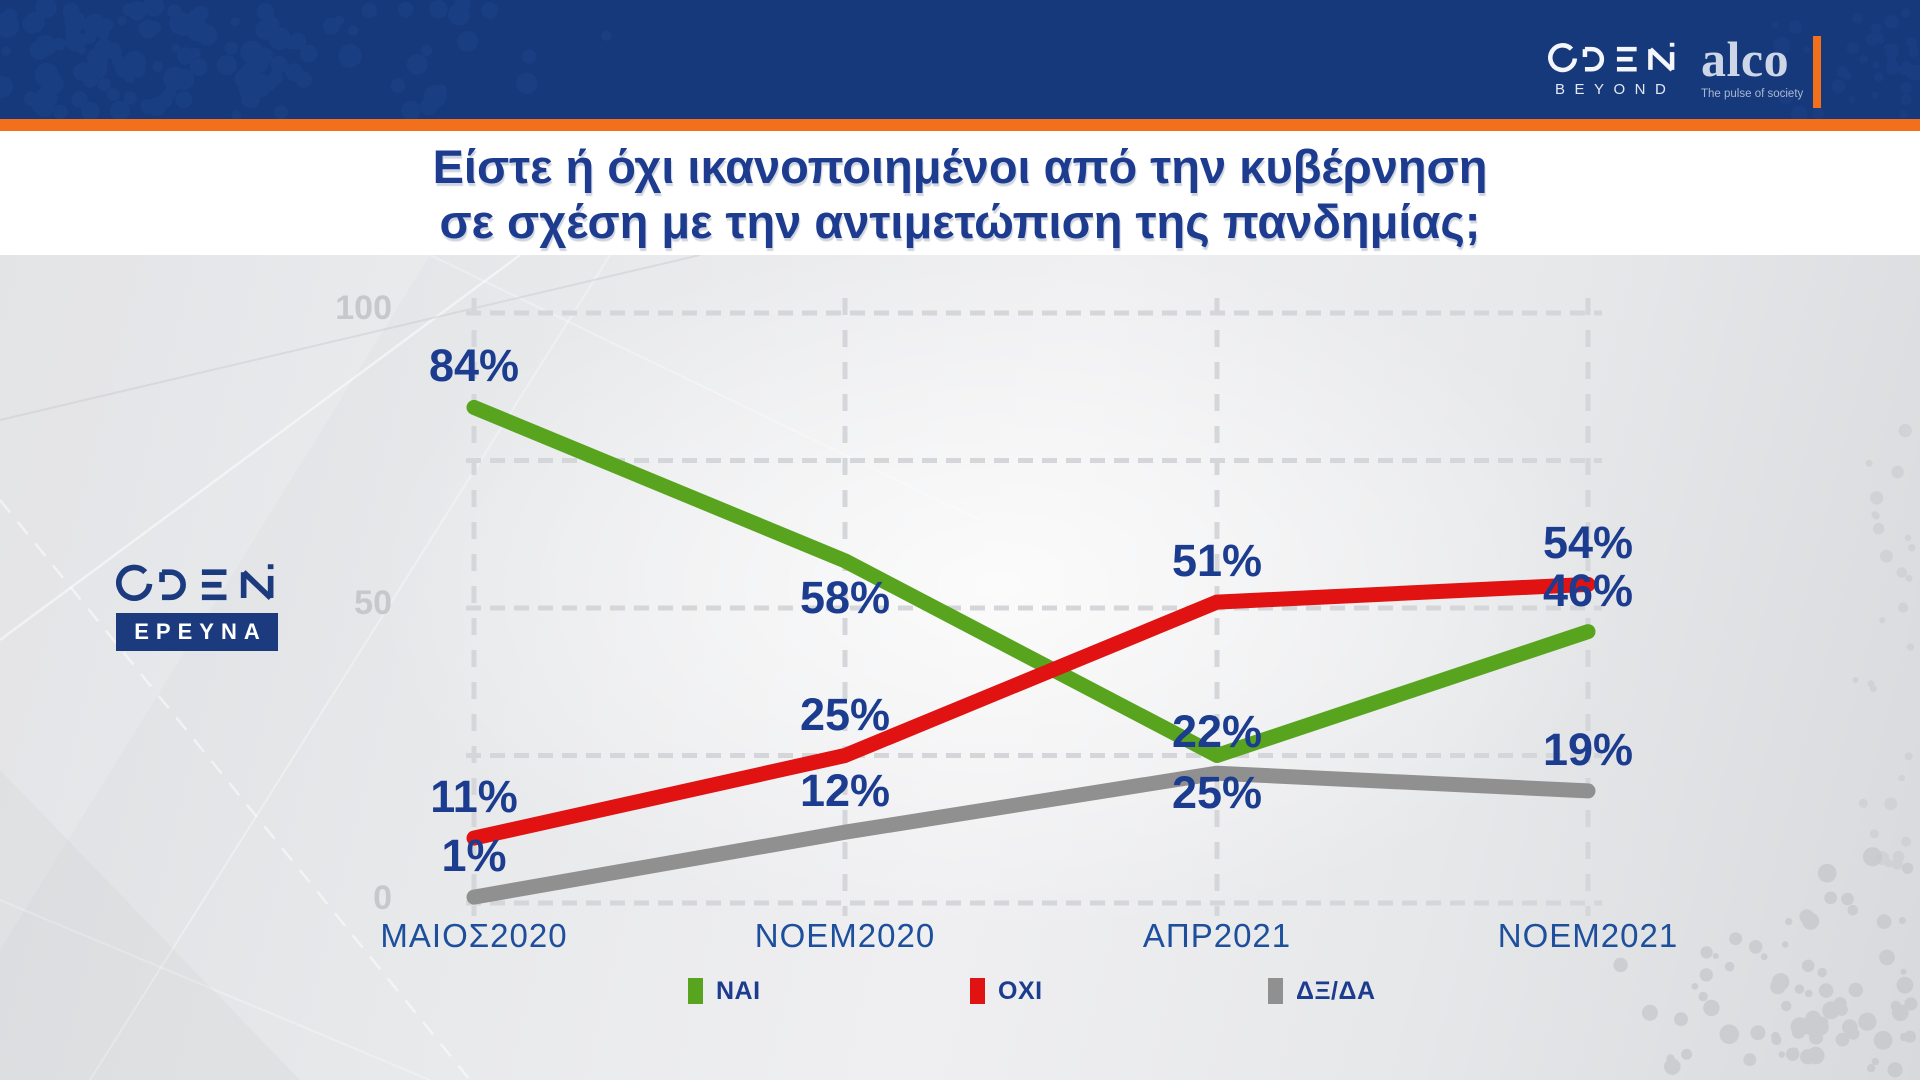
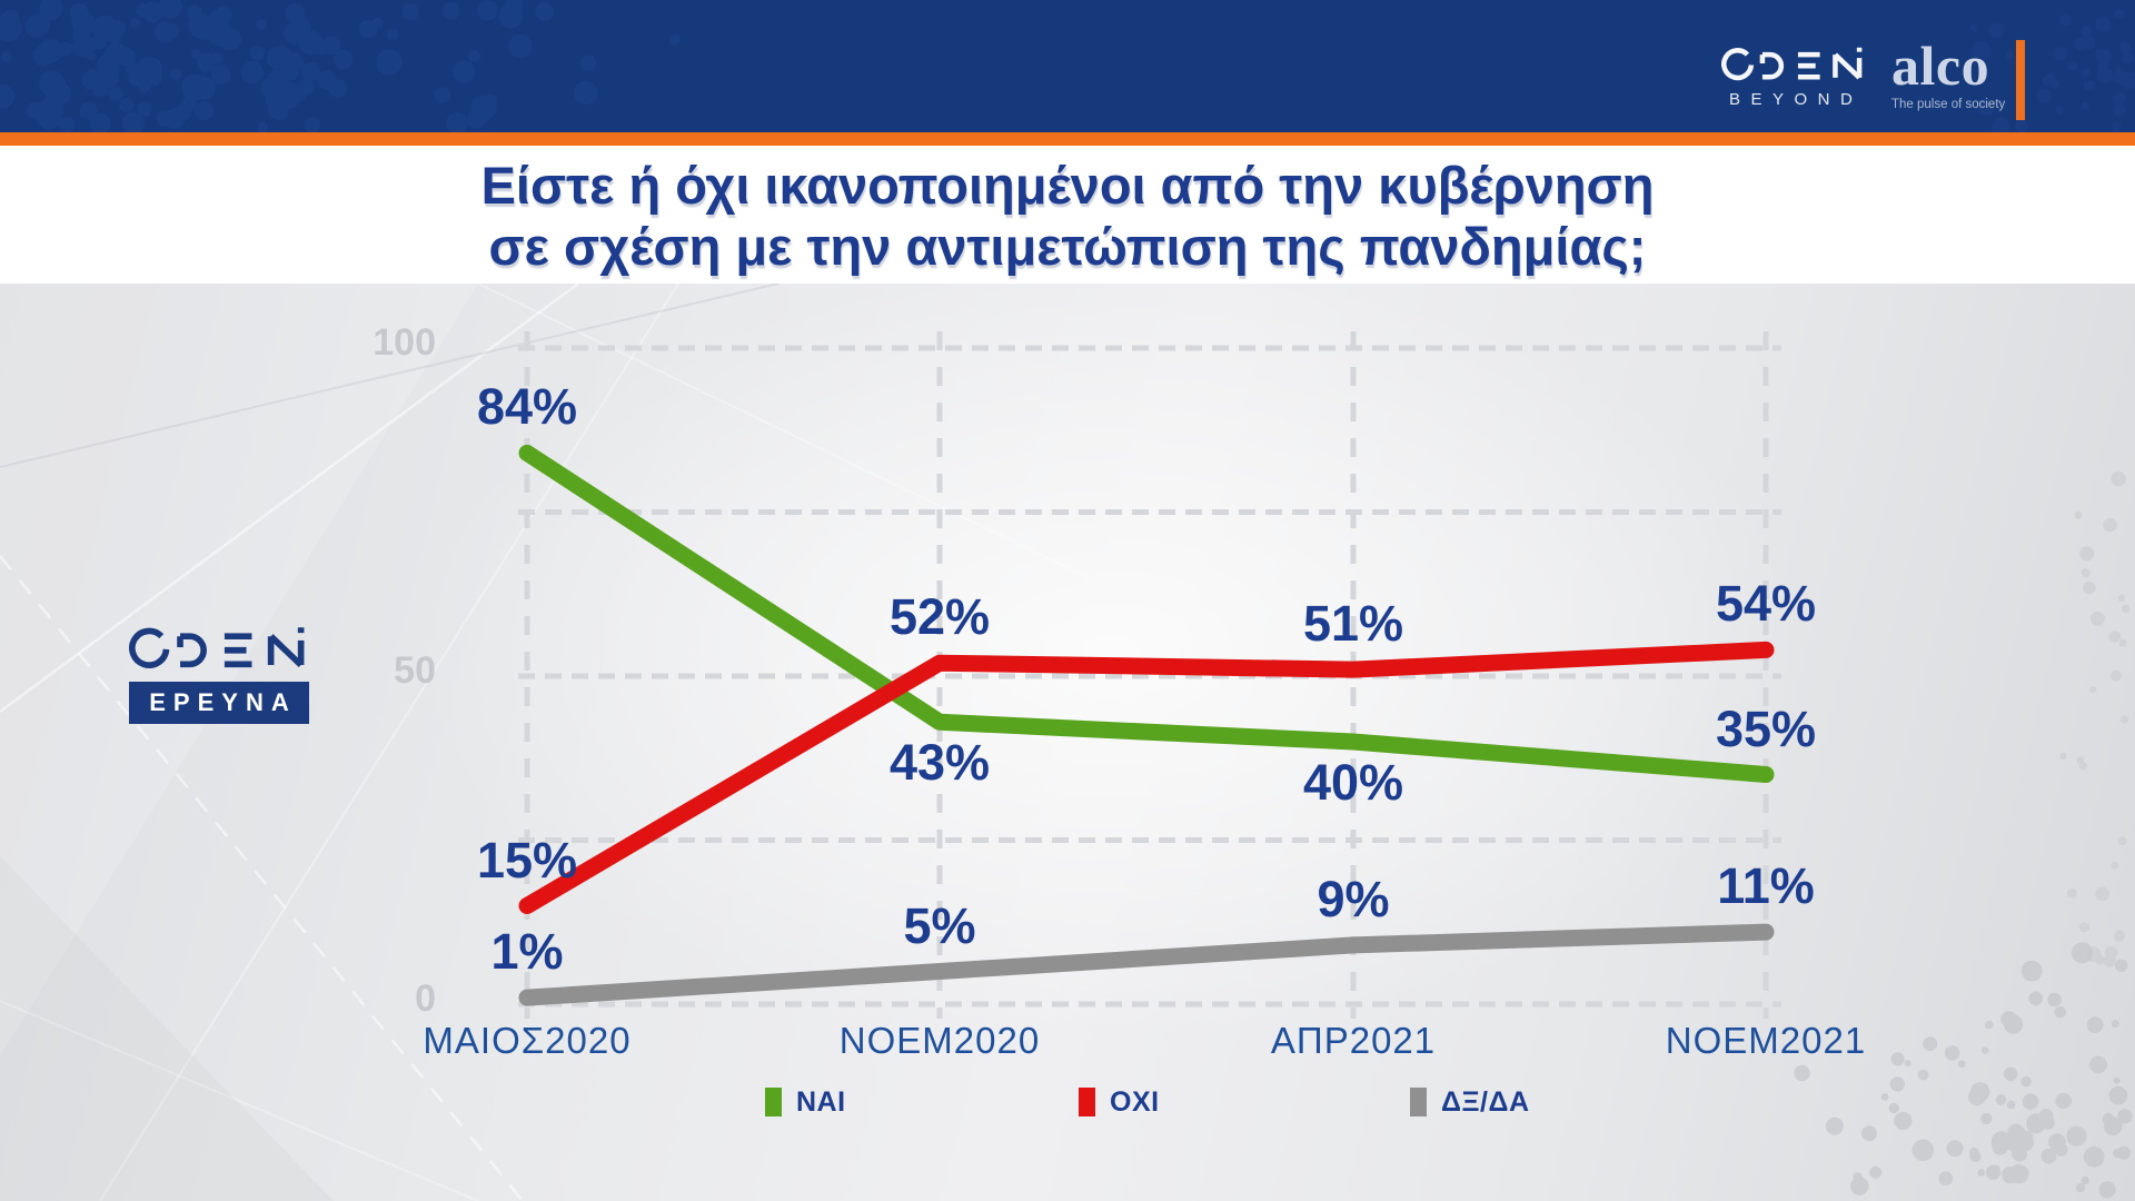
ΟΧΙ/ΜΑΙΟΣ2020: 11% -> 15%
ΝΑΙ/ΝΟΕΜ2020: 58% -> 43%
ΟΧΙ/ΝΟΕΜ2020: 25% -> 52%
ΔΞ/ΔΑ/ΝΟΕΜ2020: 12% -> 5%
ΝΑΙ/ΑΠΡ2021: 25% -> 40%
ΔΞ/ΔΑ/ΑΠΡ2021: 22% -> 9%
ΝΑΙ/ΝΟΕΜ2021: 46% -> 35%
ΔΞ/ΔΑ/ΝΟΕΜ2021: 19% -> 11%
